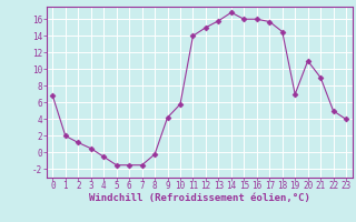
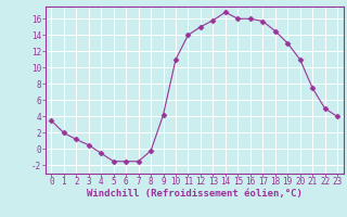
0: 6.8 -> 3.5
10: 5.8 -> 11.0
19: 7.0 -> 13.0
21: 9.0 -> 7.5
